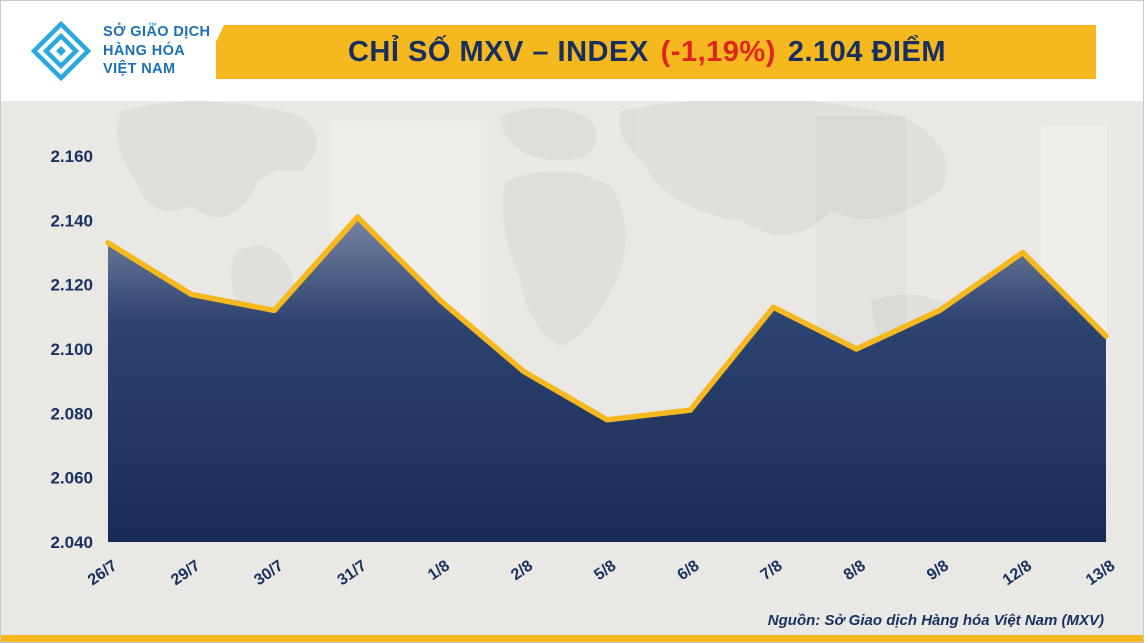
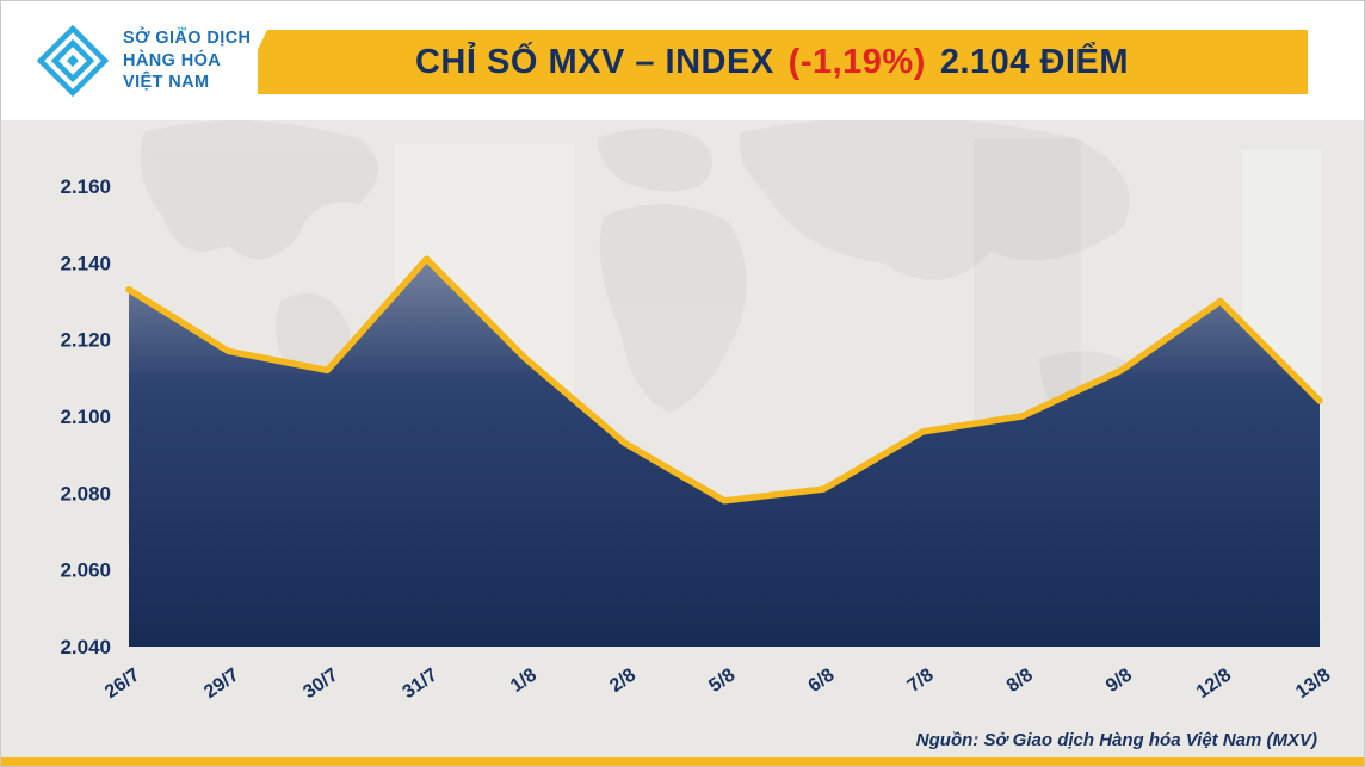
7/8: 2113 -> 2096
